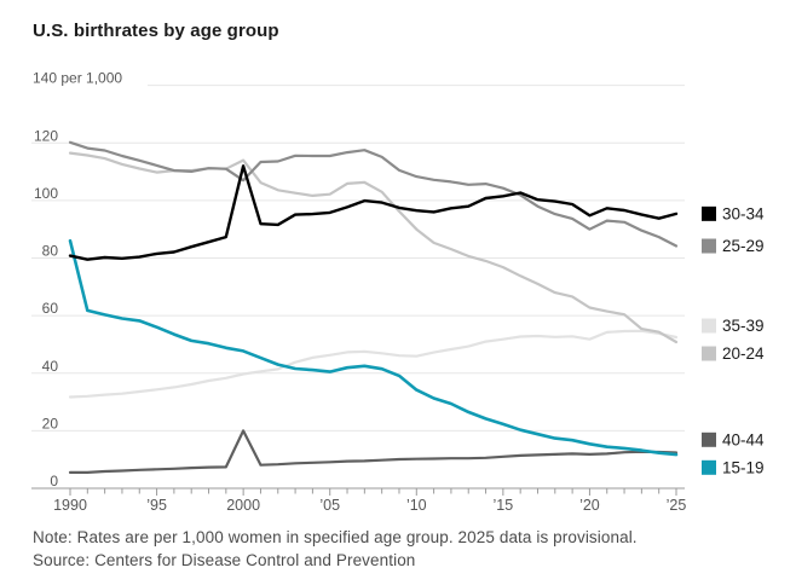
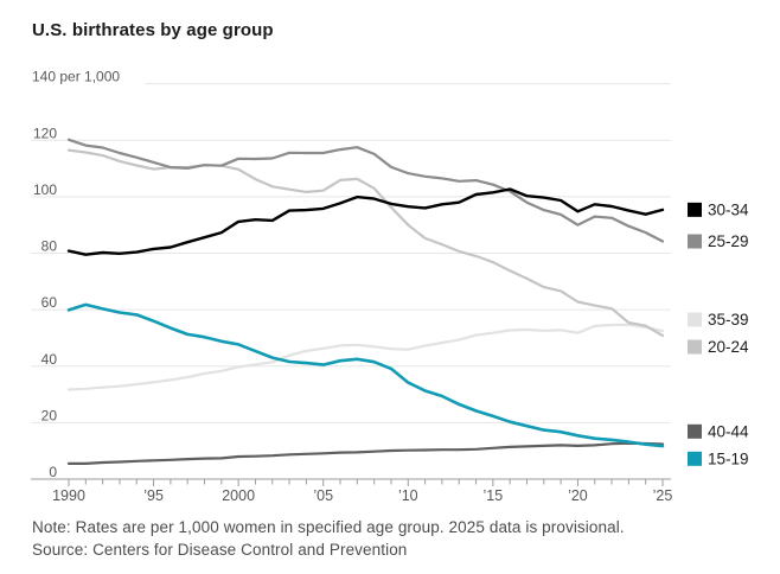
15-19/1990: 86 -> 60
30-34/2000: 112 -> 91
25-29/2000: 107 -> 114
20-24/2000: 114 -> 110
40-44/2000: 20 -> 8
